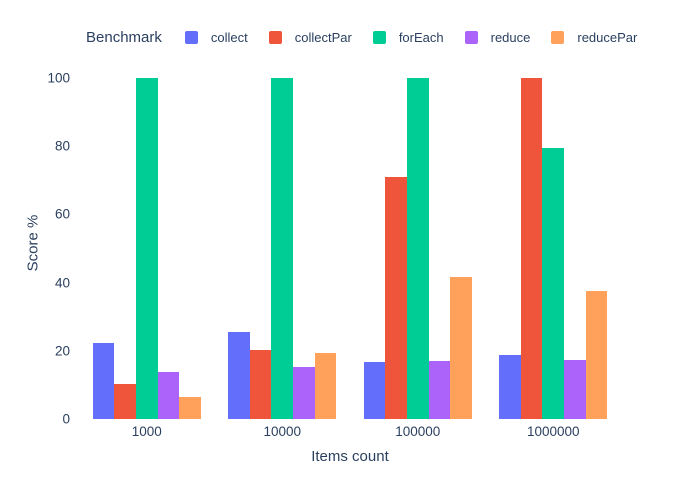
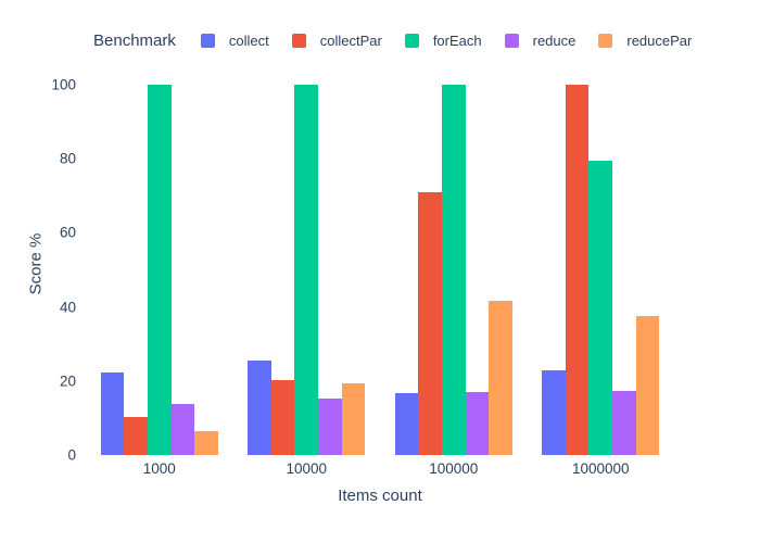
collect/1000000: 19 -> 23
